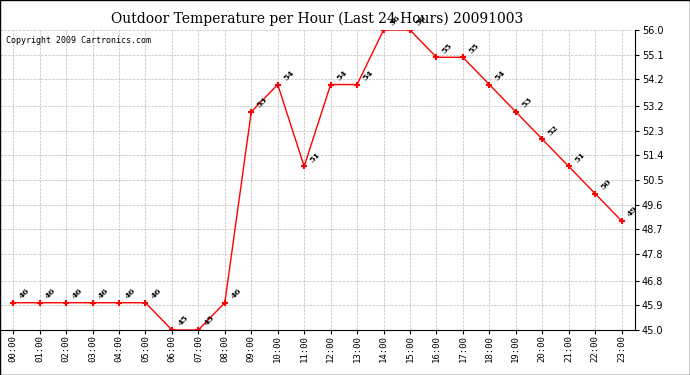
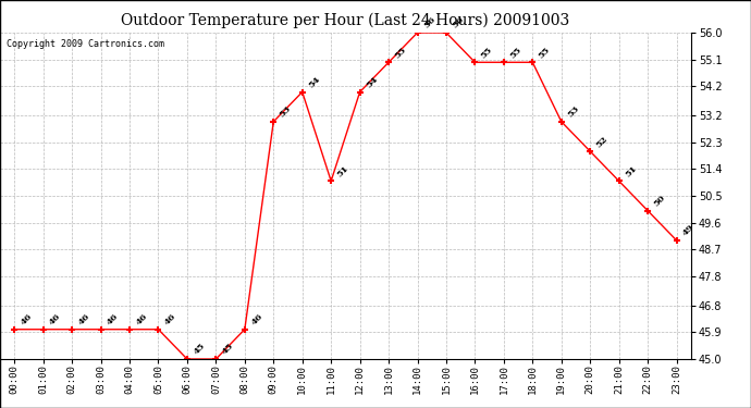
13:00: 54 -> 55
18:00: 54 -> 55
